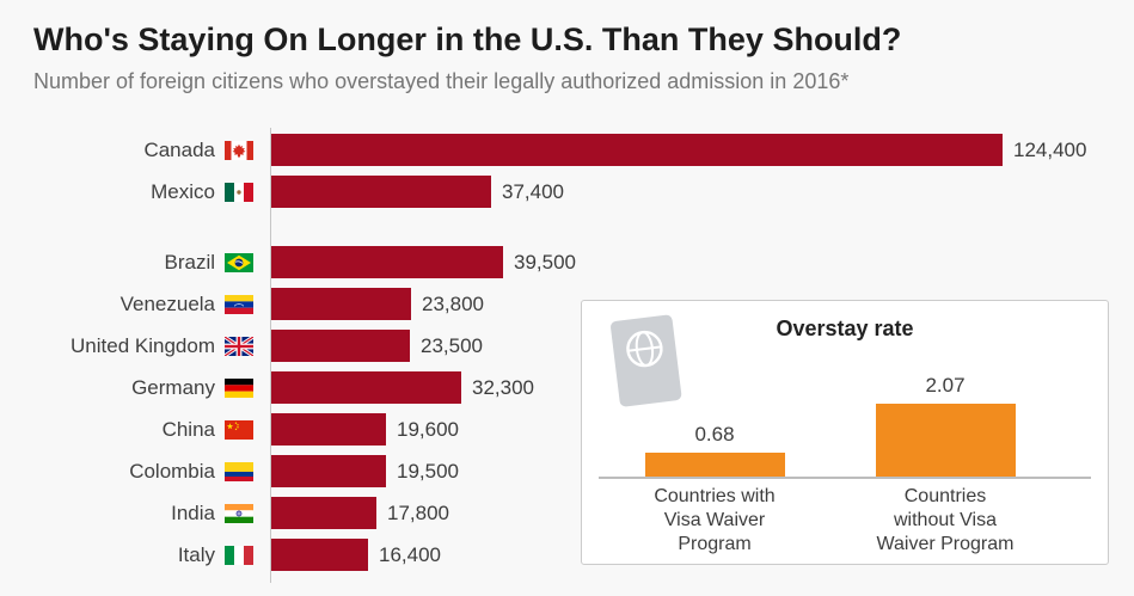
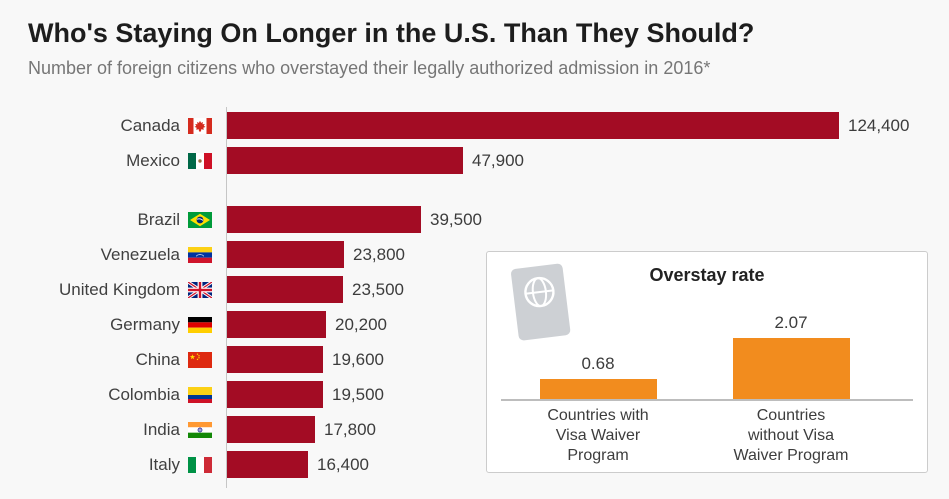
Mexico: 37,400 -> 47,900
Germany: 32,300 -> 20,200
